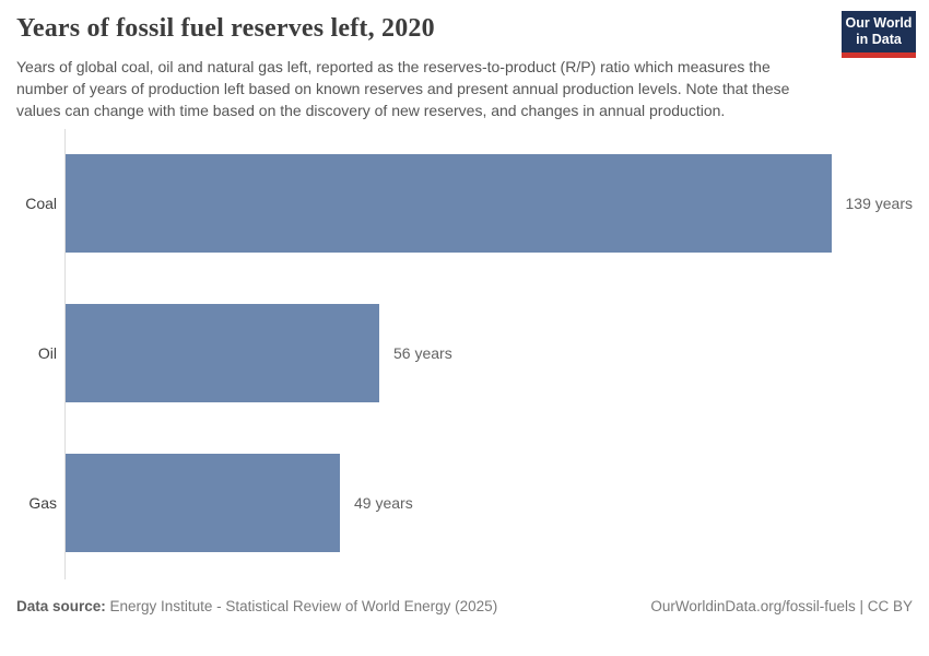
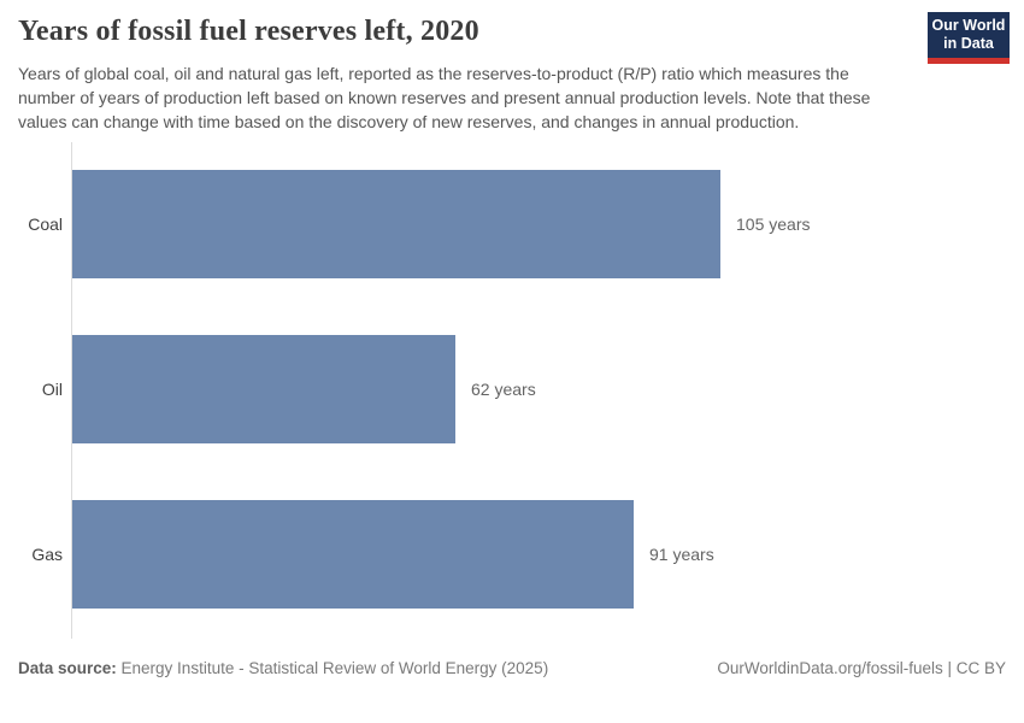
Coal: 139 -> 105
Oil: 56 -> 62
Gas: 49 -> 91
